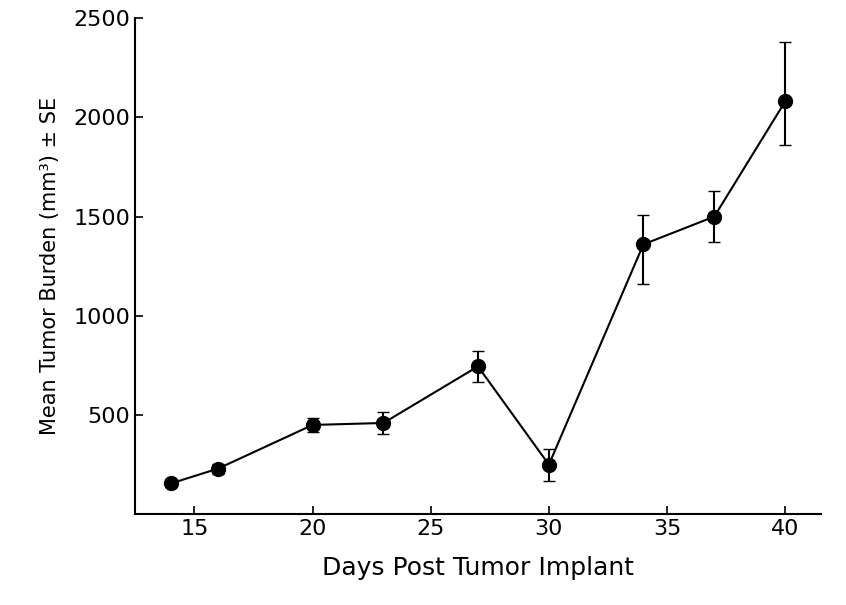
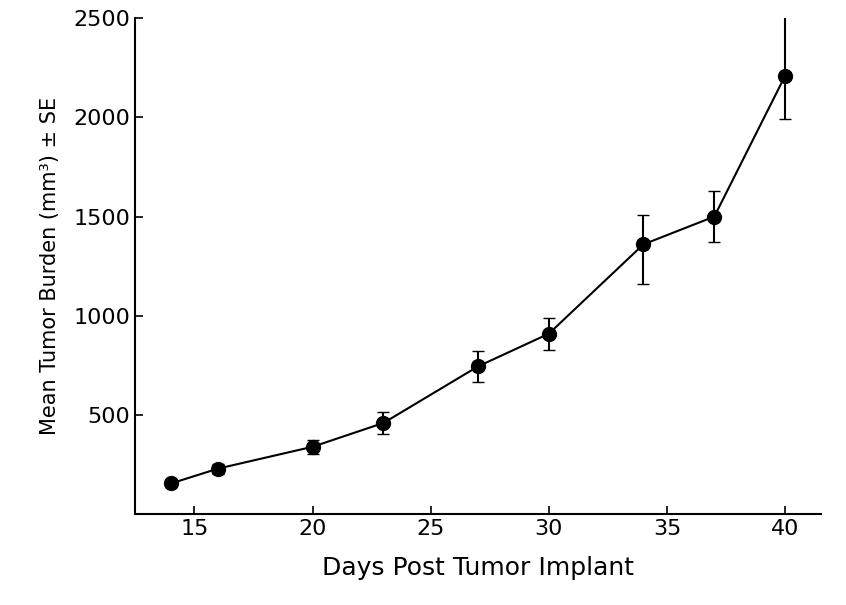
20: 450 -> 340
30: 250 -> 910
40: 2080 -> 2210
